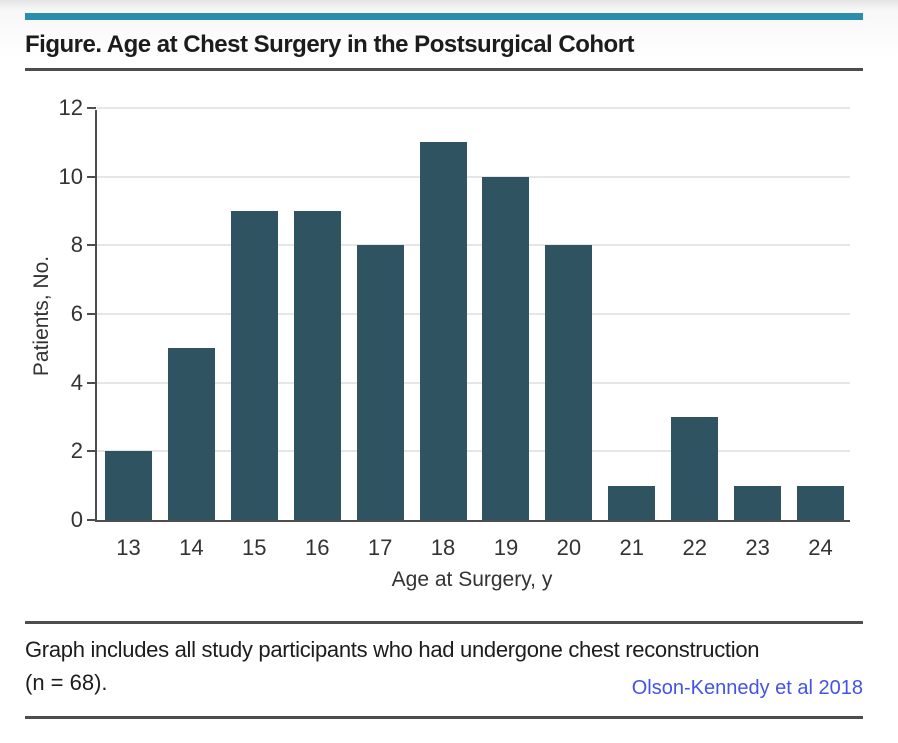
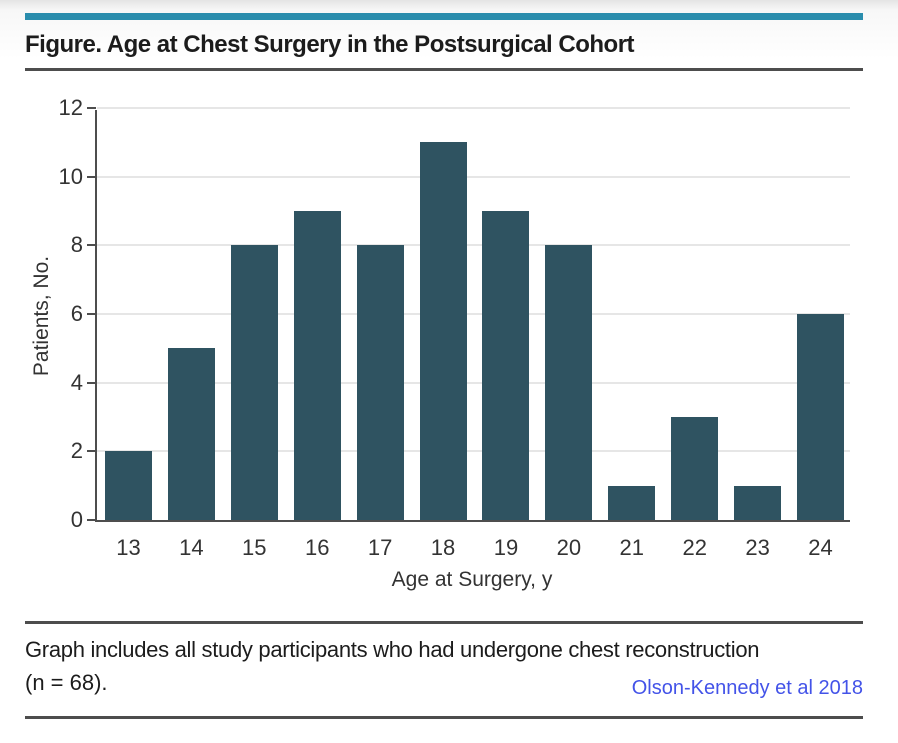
15: 9 -> 8
19: 10 -> 9
24: 1 -> 6
